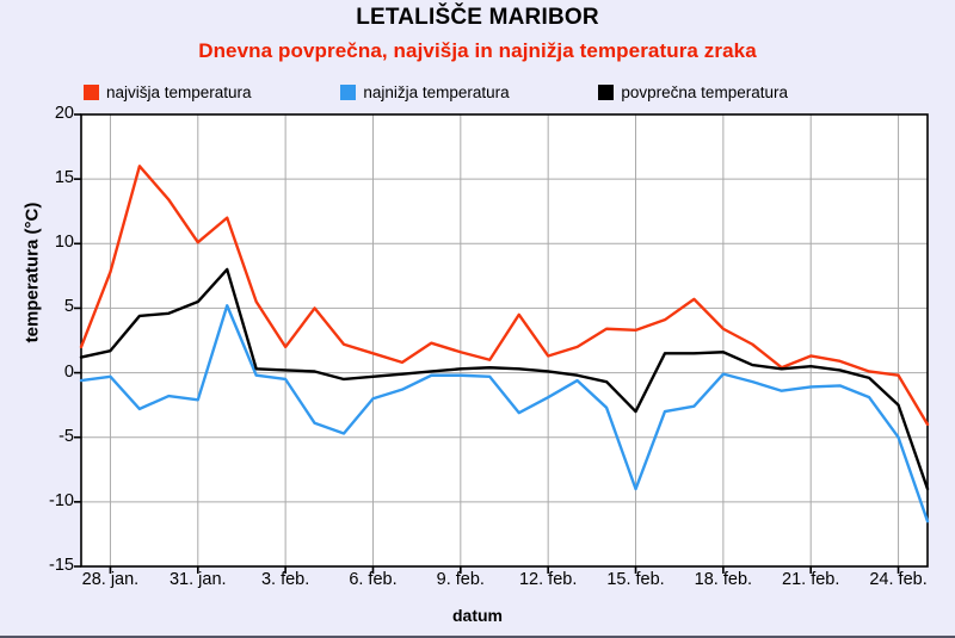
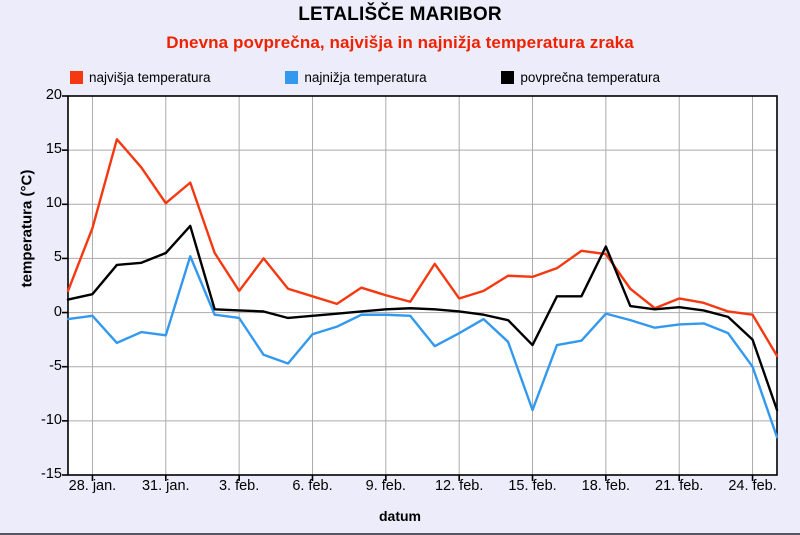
najvišja temperatura/18. feb.: 3.4 -> 5.4
povprečna temperatura/18. feb.: 1.6 -> 6.1
